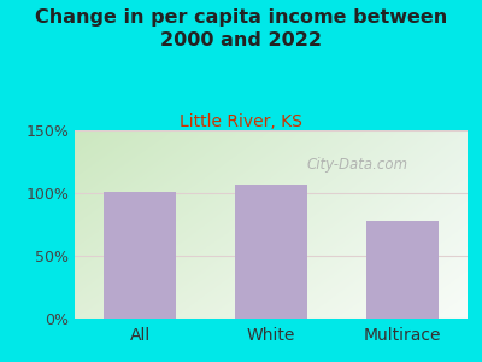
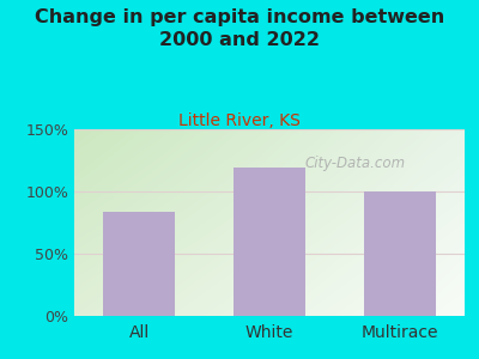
All: 101% -> 84%
White: 107% -> 119%
Multirace: 78% -> 100%
